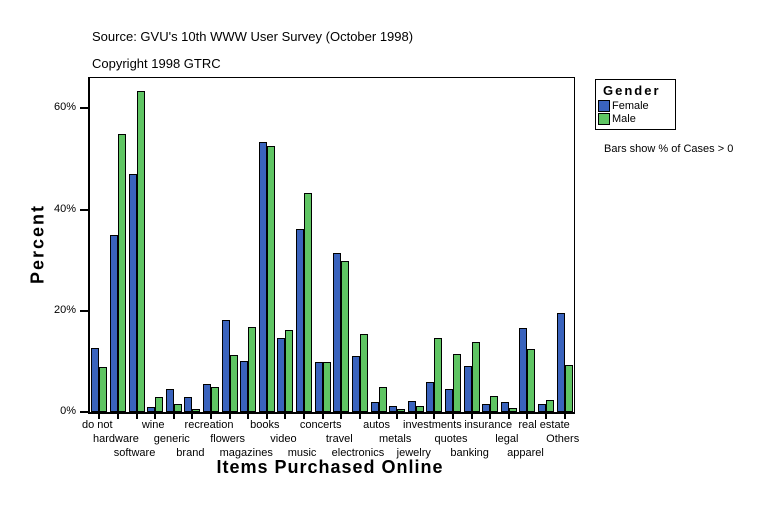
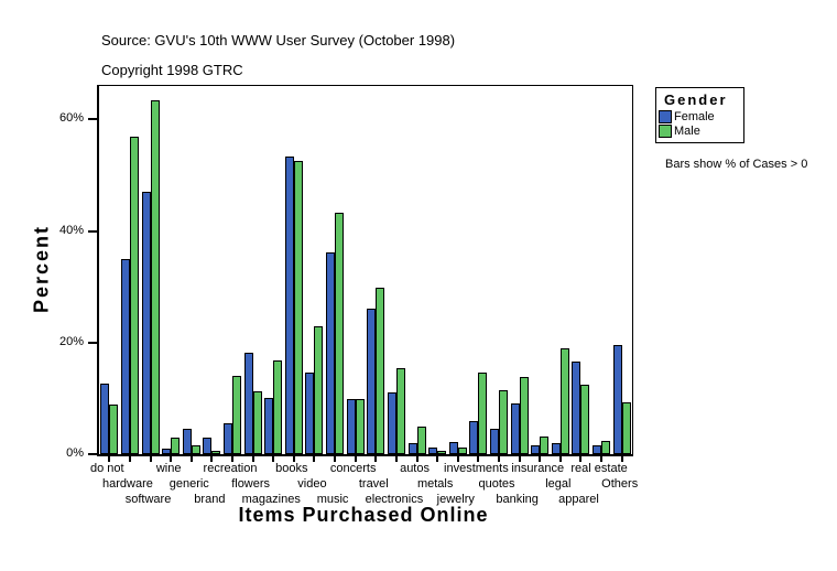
Male/hardware: 55% -> 57%
Male/recreation: 5% -> 14%
Male/video: 16% -> 23%
Female/travel: 32% -> 26%
Male/legal: 1% -> 19%
